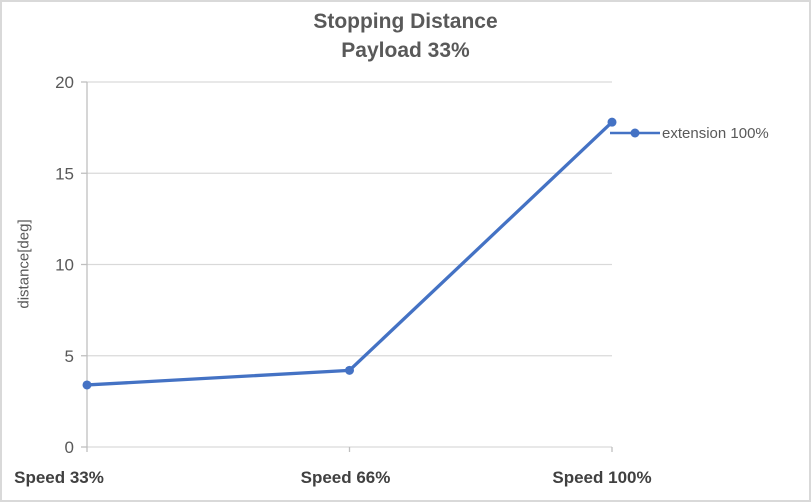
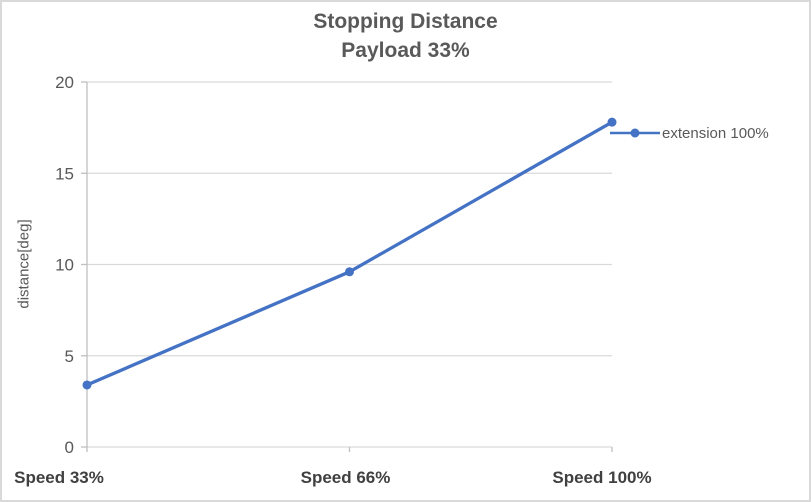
Speed 66%: 4.2 -> 9.6
